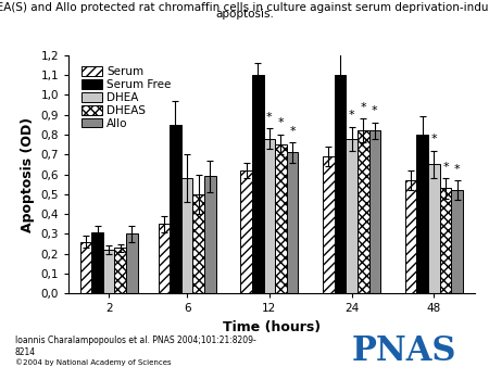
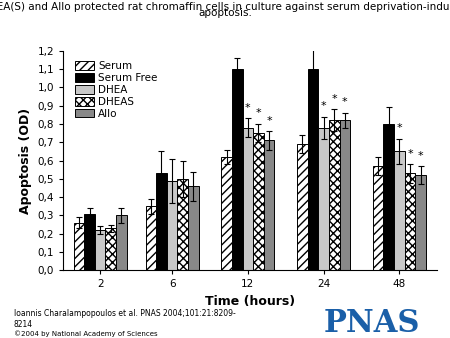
Serum Free/6: 0,85 -> 0,53
DHEA/6: 0,58 -> 0,49
Allo/6: 0,59 -> 0,46
